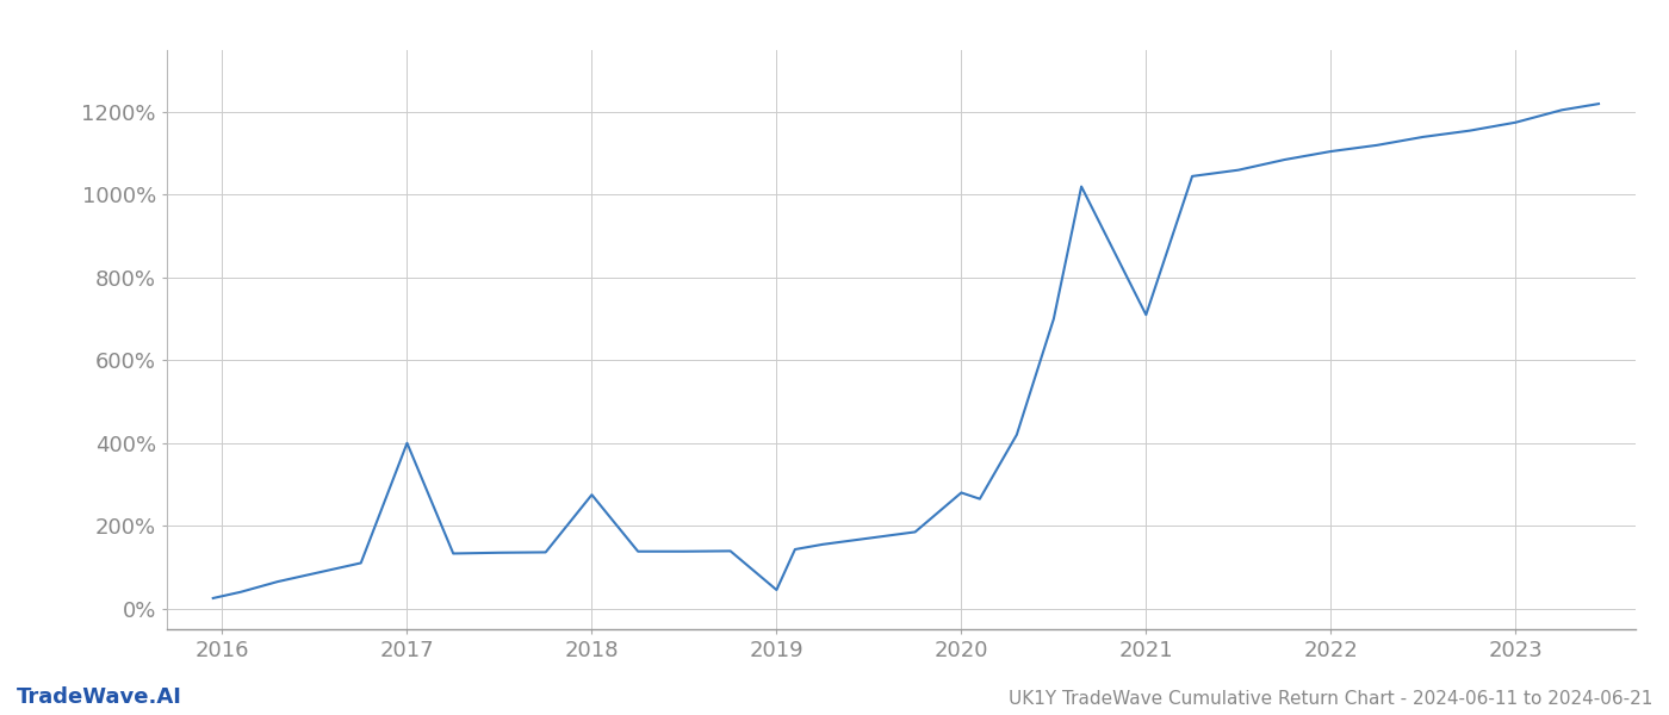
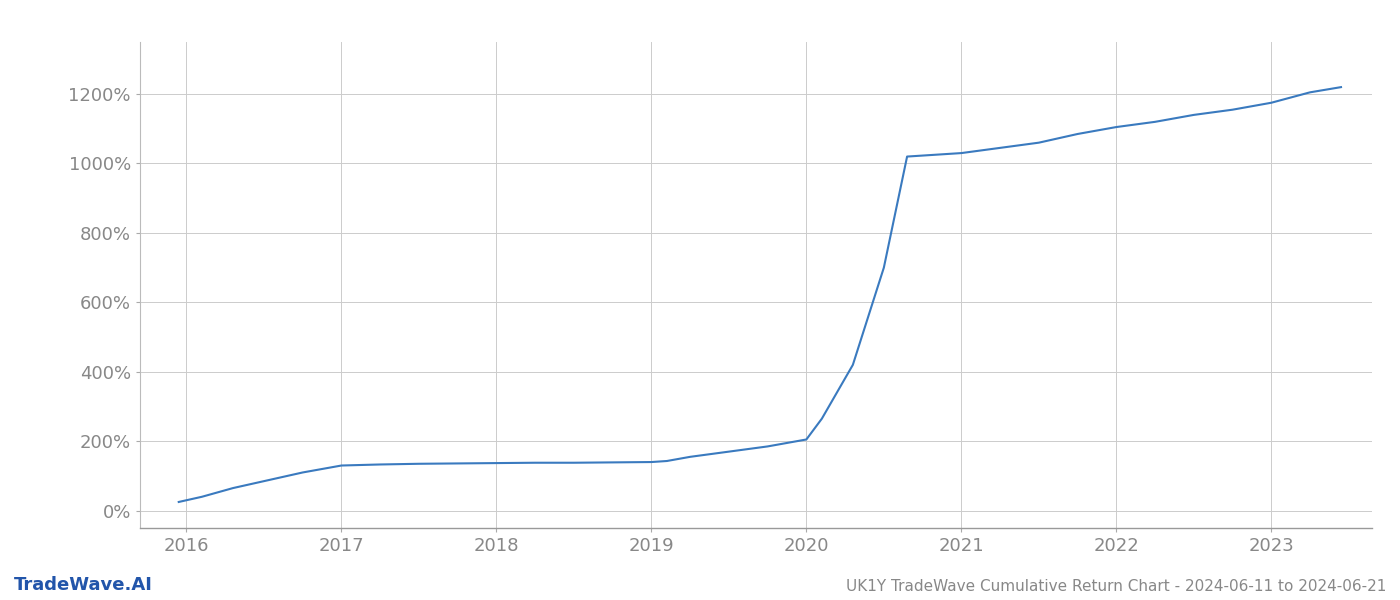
2017: 400% -> 130%
2018: 275% -> 137%
2019: 45% -> 140%
2020: 280% -> 205%
2021: 710% -> 1030%
